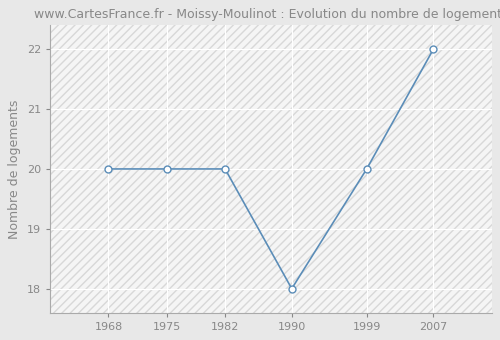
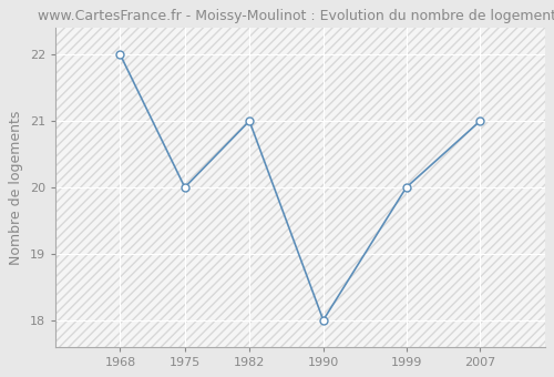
1968: 20 -> 22
1982: 20 -> 21
2007: 22 -> 21
